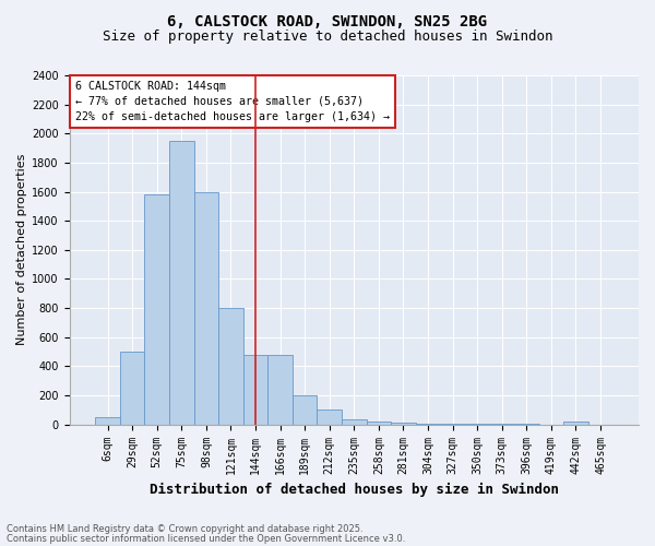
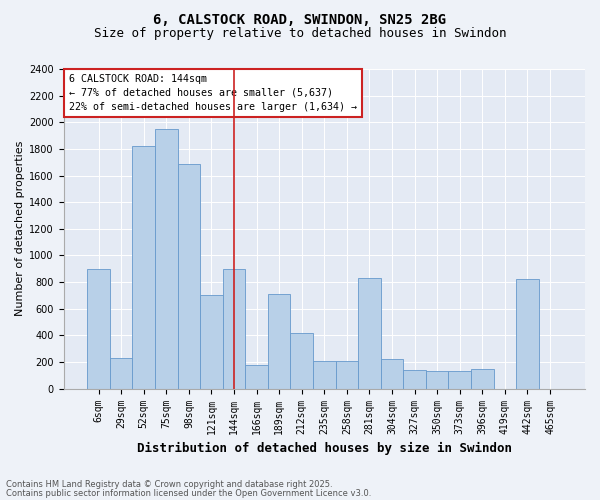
6sqm: 50 -> 900
29sqm: 500 -> 230
52sqm: 1580 -> 1820
98sqm: 1600 -> 1690
121sqm: 800 -> 700
144sqm: 480 -> 900
166sqm: 480 -> 180
189sqm: 200 -> 710
212sqm: 100 -> 420
235sqm: 40 -> 210
258sqm: 20 -> 210
281sqm: 10 -> 830
304sqm: 10 -> 220
327sqm: 0 -> 140
350sqm: 0 -> 130
373sqm: 0 -> 130
396sqm: 0 -> 150
442sqm: 20 -> 820
